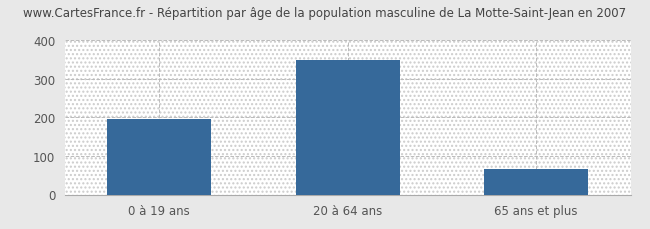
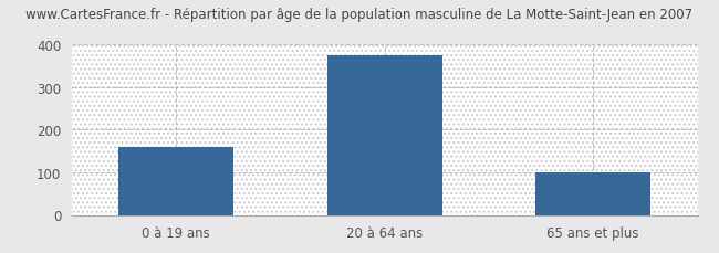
0 à 19 ans: 195 -> 160
20 à 64 ans: 350 -> 375
65 ans et plus: 65 -> 100
